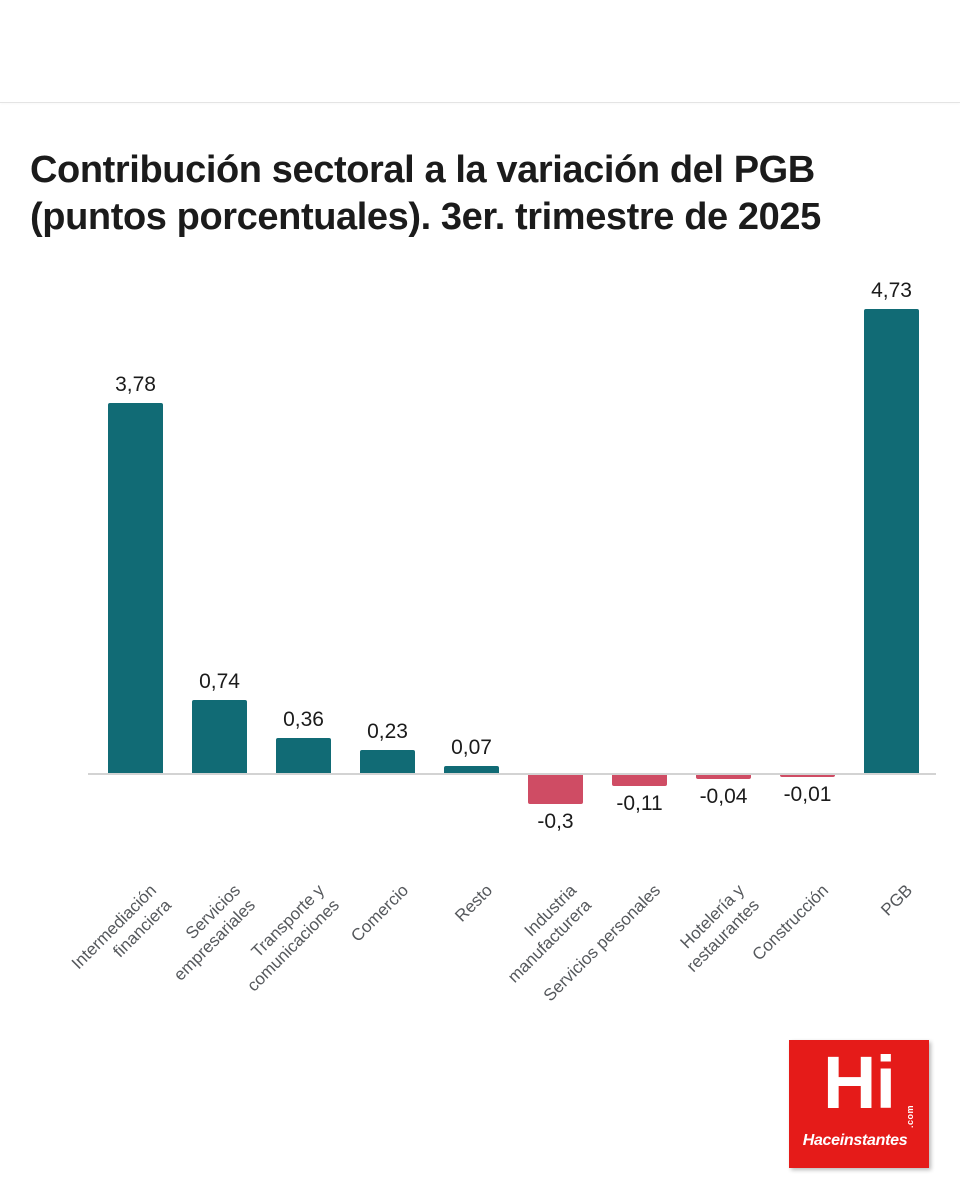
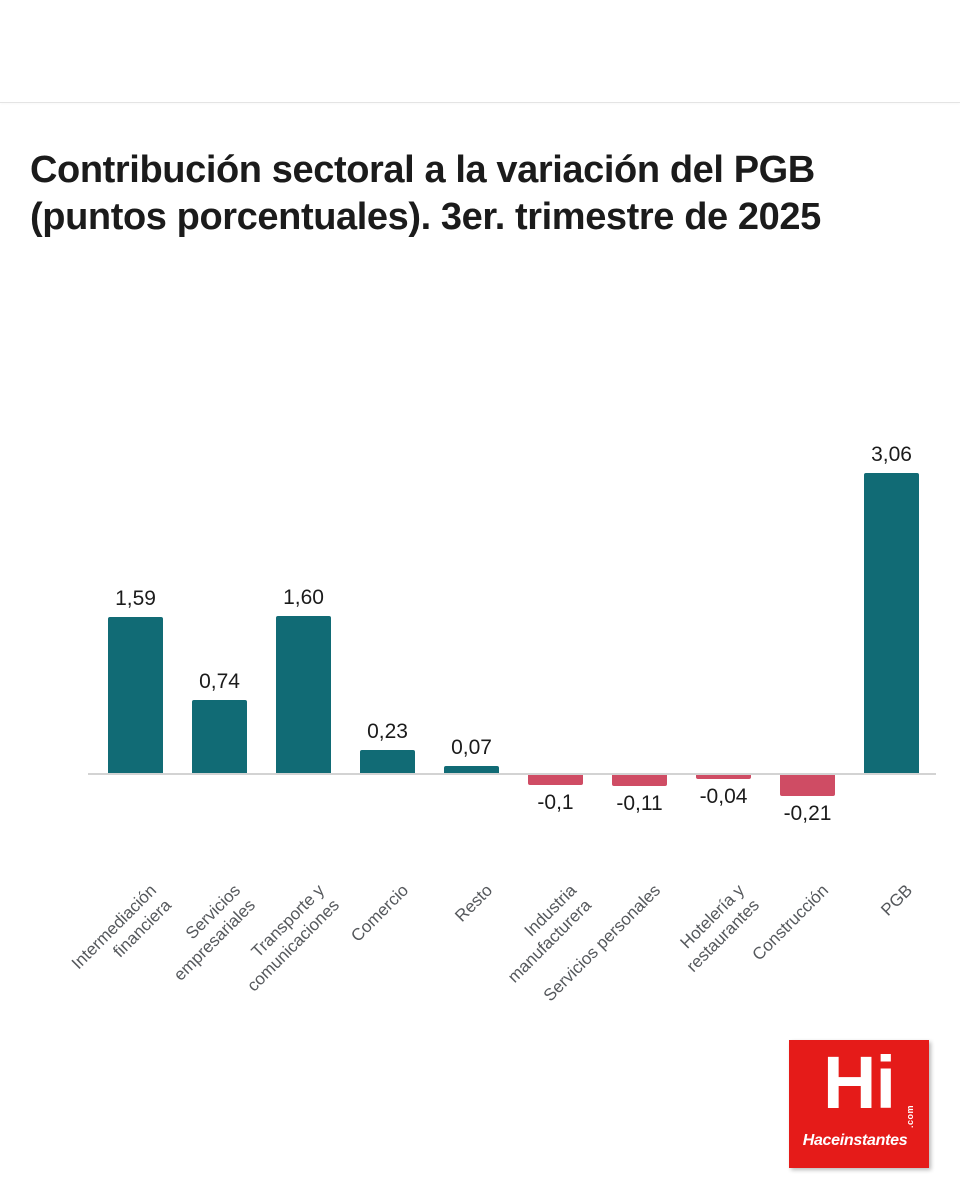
Intermediación financiera: 3,78 -> 1,59
Transporte y comunicaciones: 0,36 -> 1,60
Industria manufacturera: -0,3 -> -0,1
Construcción: -0,01 -> -0,21
PGB: 4,73 -> 3,06
